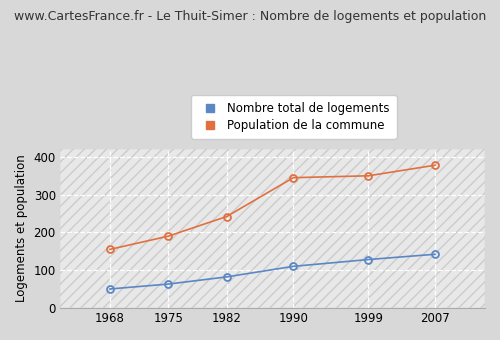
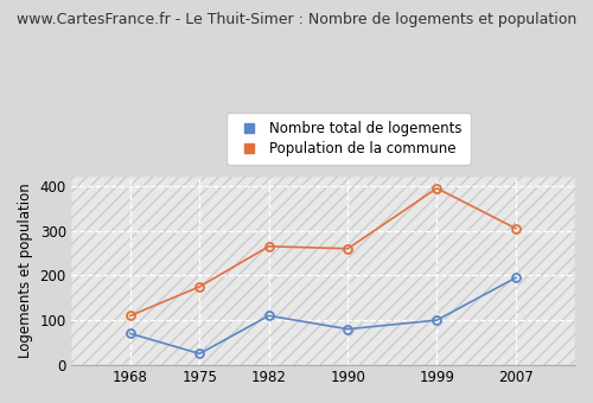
Nombre total de logements/1968: 50 -> 70
Population de la commune/1968: 155 -> 110
Nombre total de logements/1975: 63 -> 25
Population de la commune/1975: 190 -> 175
Nombre total de logements/1982: 82 -> 110
Population de la commune/1982: 242 -> 265
Nombre total de logements/1990: 110 -> 80
Population de la commune/1990: 345 -> 260
Nombre total de logements/1999: 128 -> 100
Population de la commune/1999: 350 -> 395
Nombre total de logements/2007: 142 -> 195
Population de la commune/2007: 378 -> 305
